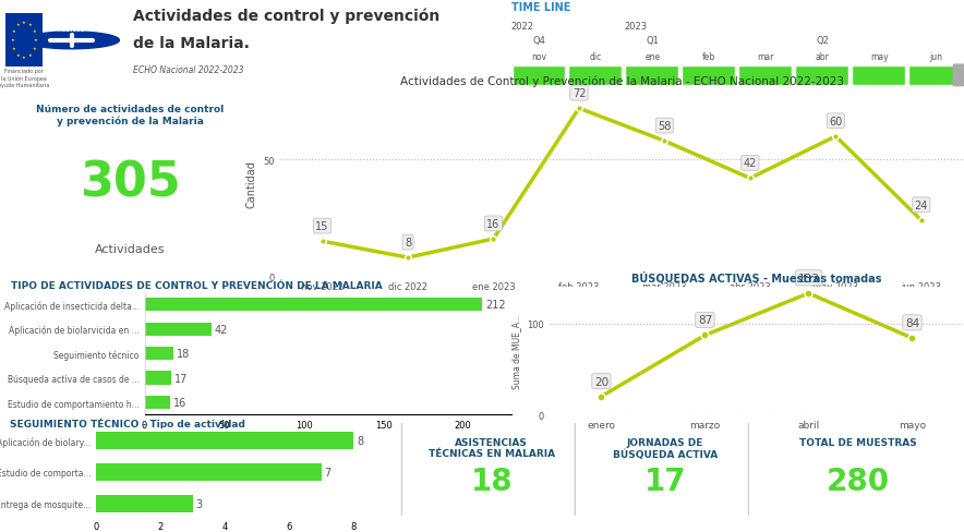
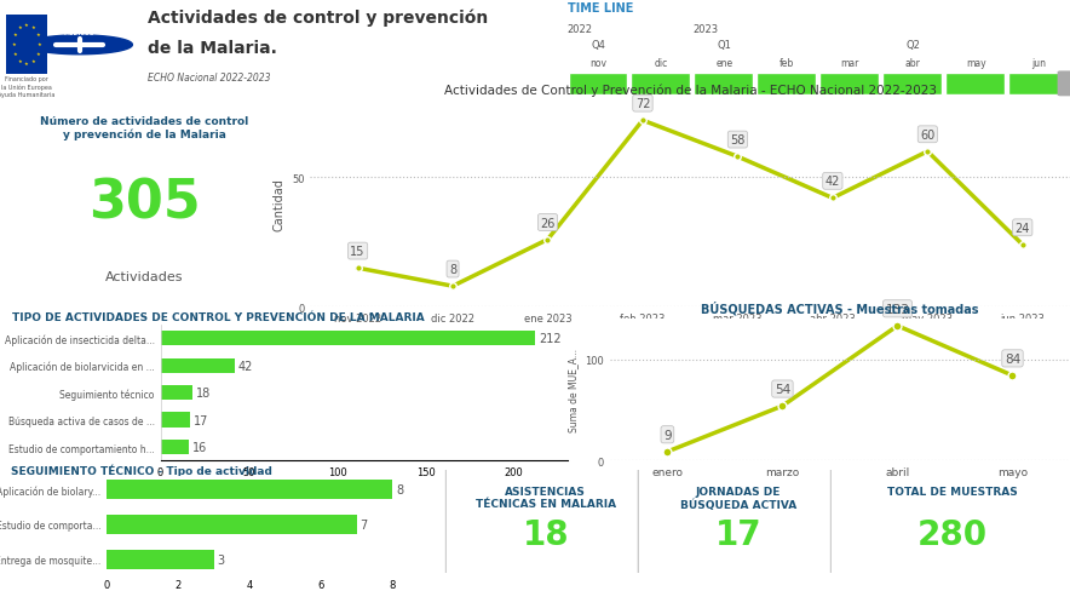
ene 2023: 16 -> 26
BÚSQUEDAS ACTIVAS - Muestras tomadas/enero: 20 -> 9
BÚSQUEDAS ACTIVAS - Muestras tomadas/marzo: 87 -> 54
